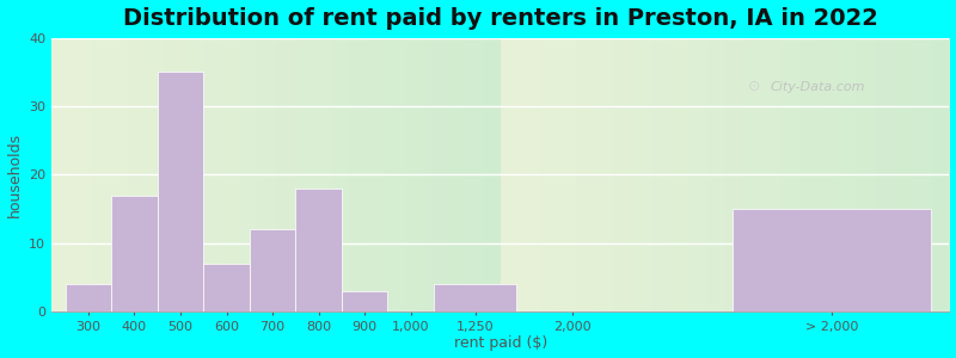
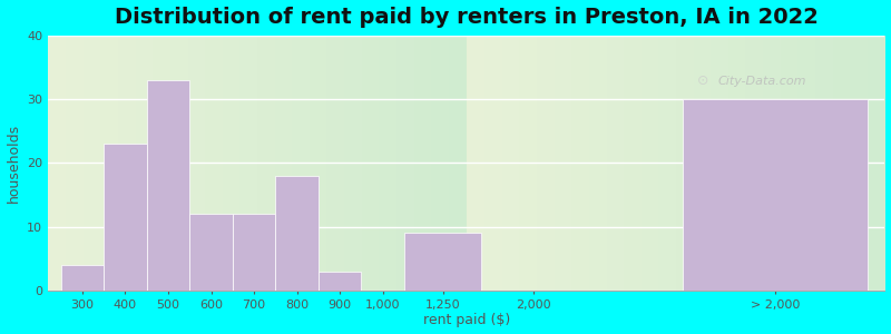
400: 17 -> 23
500: 35 -> 33
600: 7 -> 12
1,250: 4 -> 9
> 2,000: 15 -> 30
